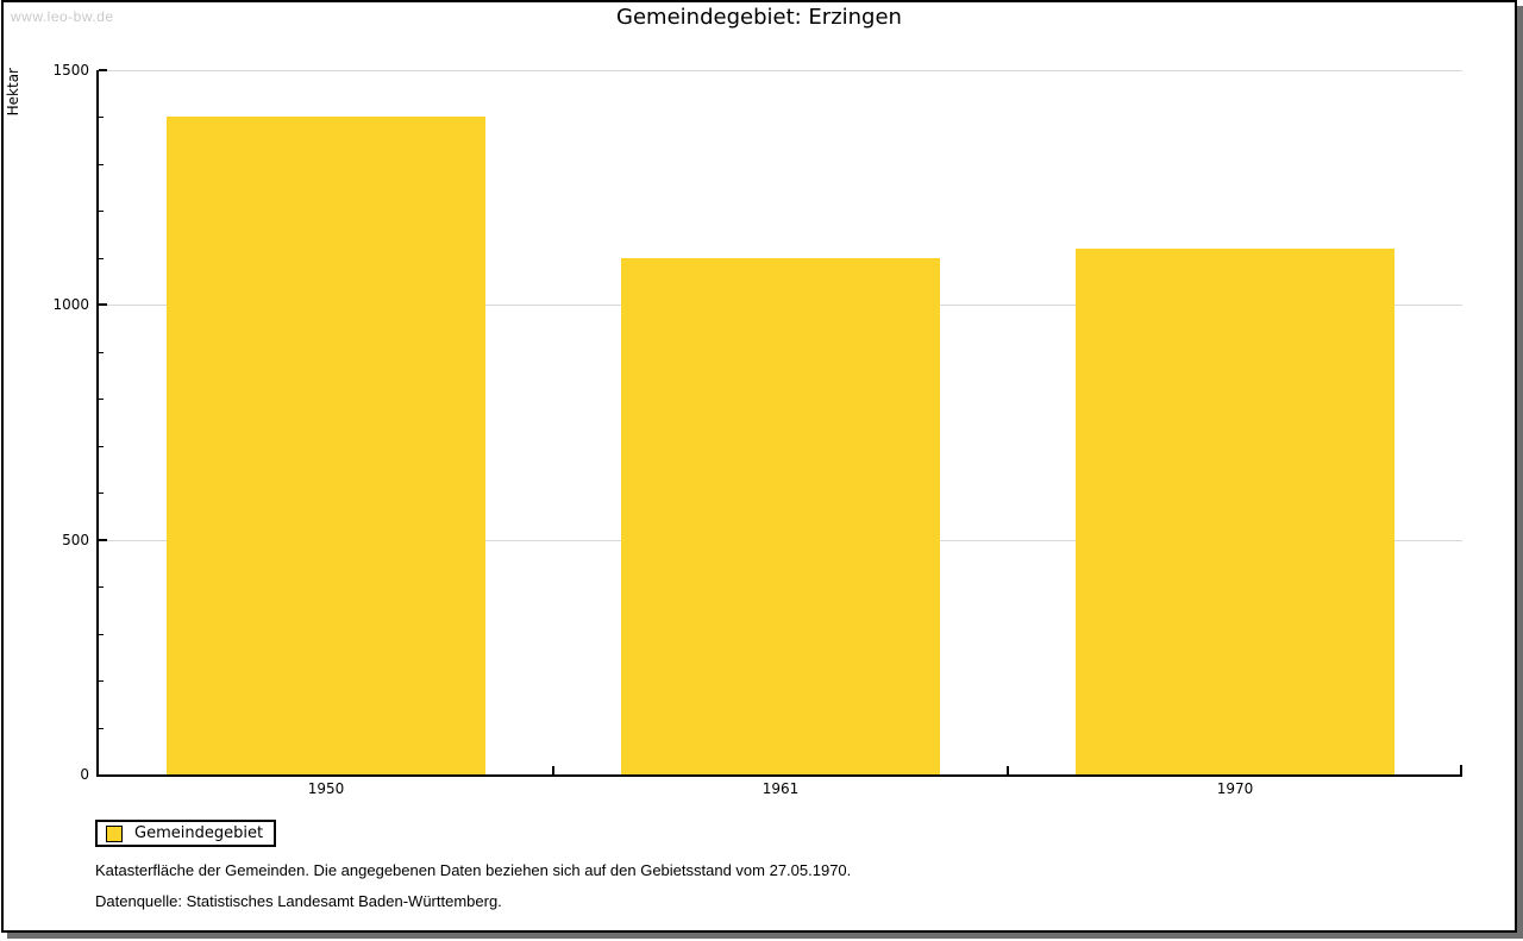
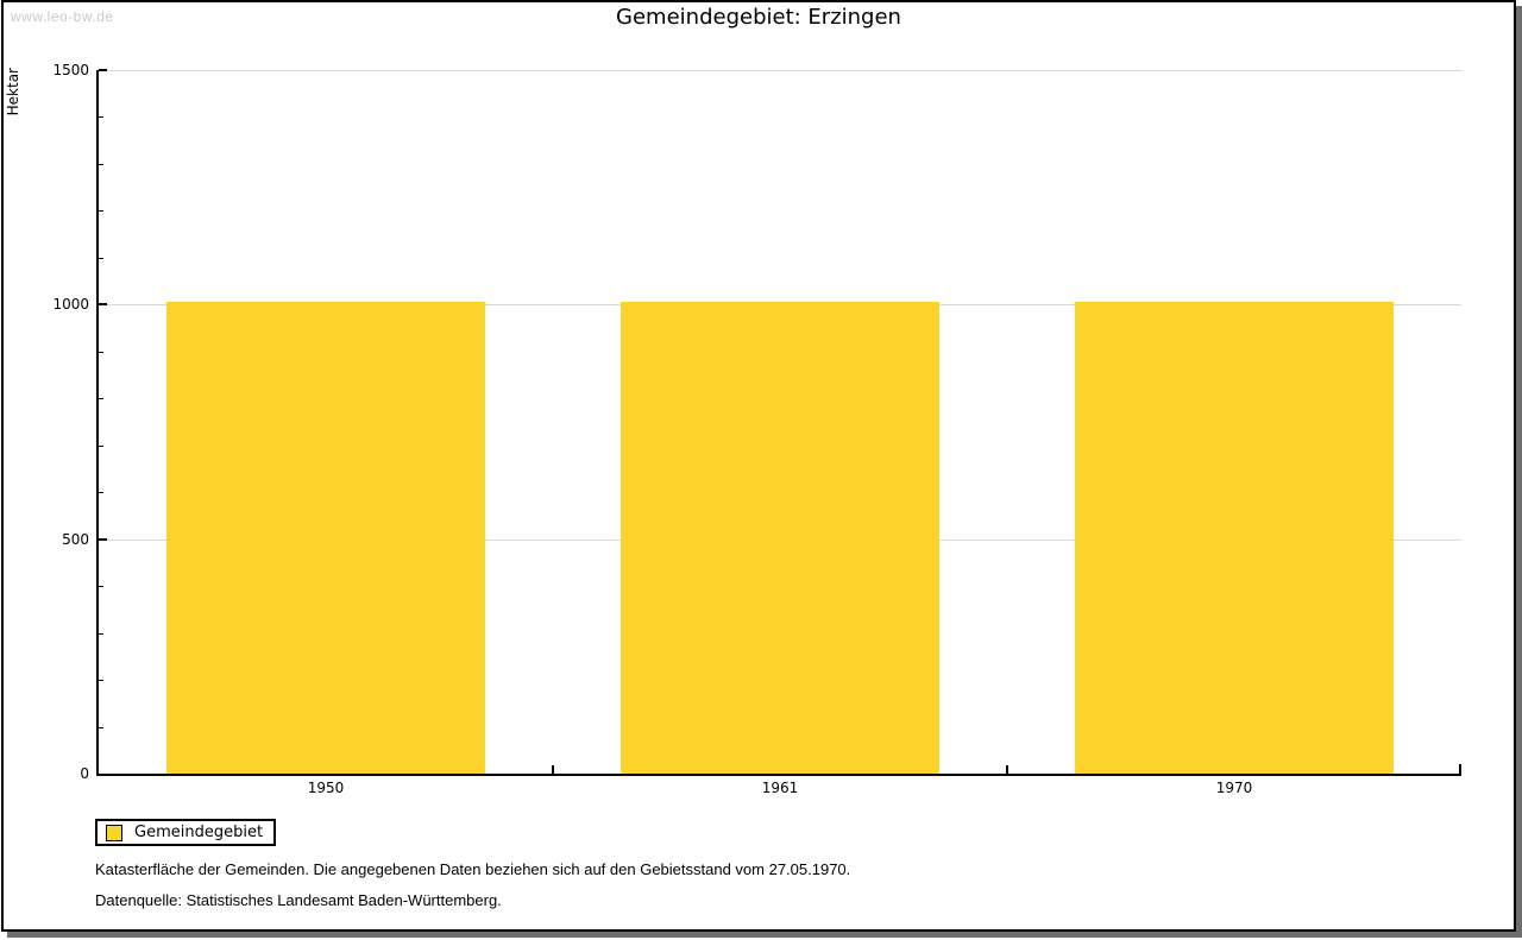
1950: 1400 -> 1000
1961: 1100 -> 1000
1970: 1120 -> 1000
